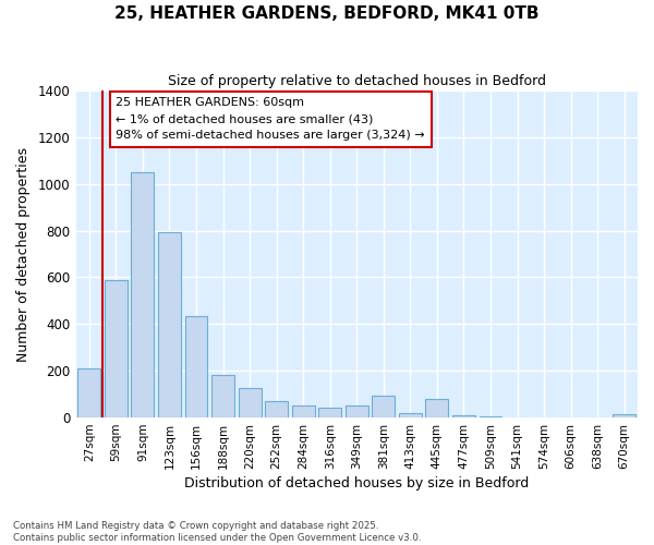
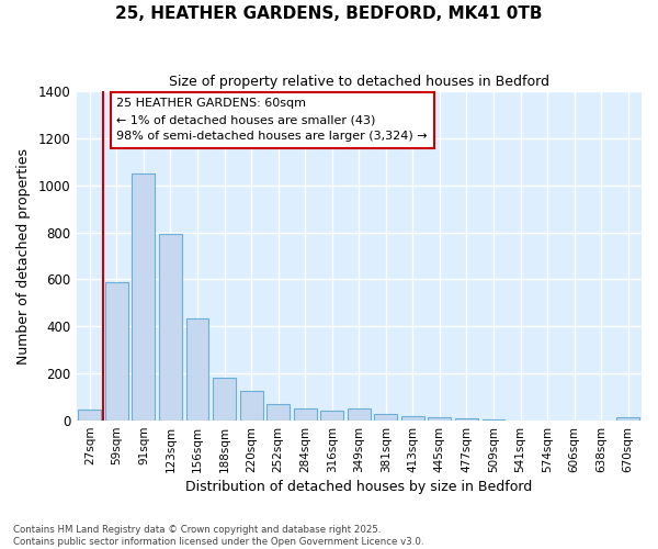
27sqm: 210 -> 45
381sqm: 95 -> 27
445sqm: 80 -> 15
